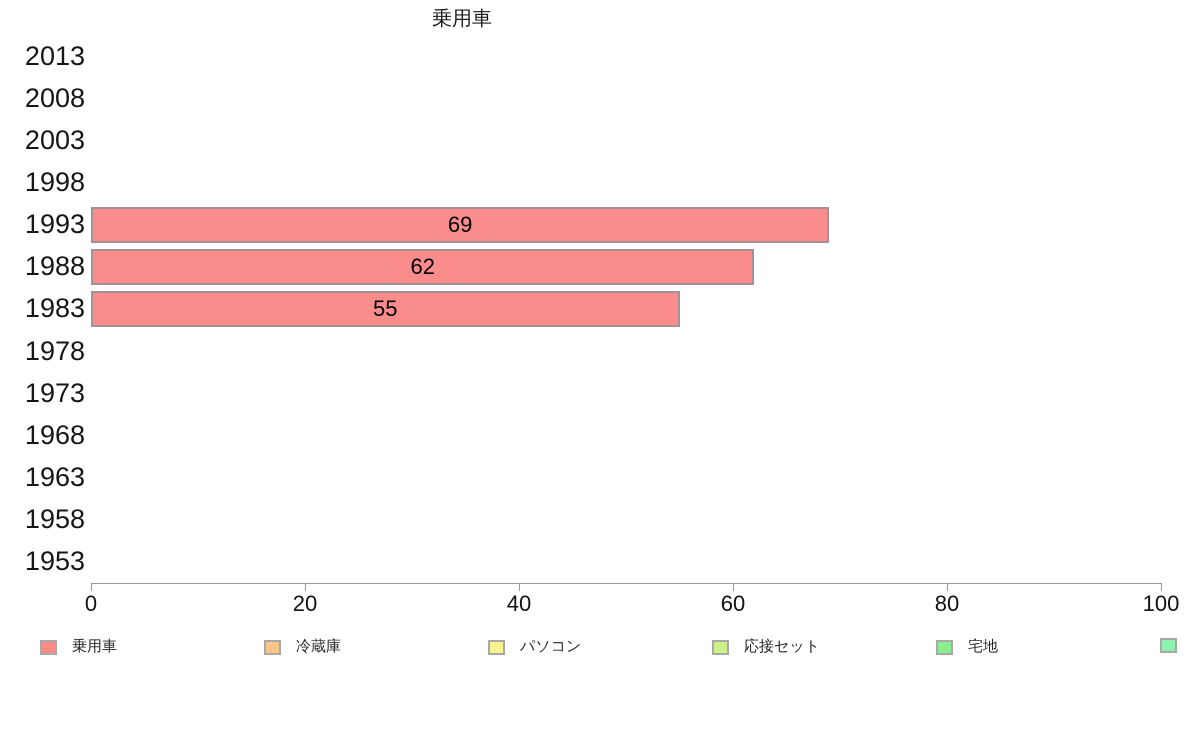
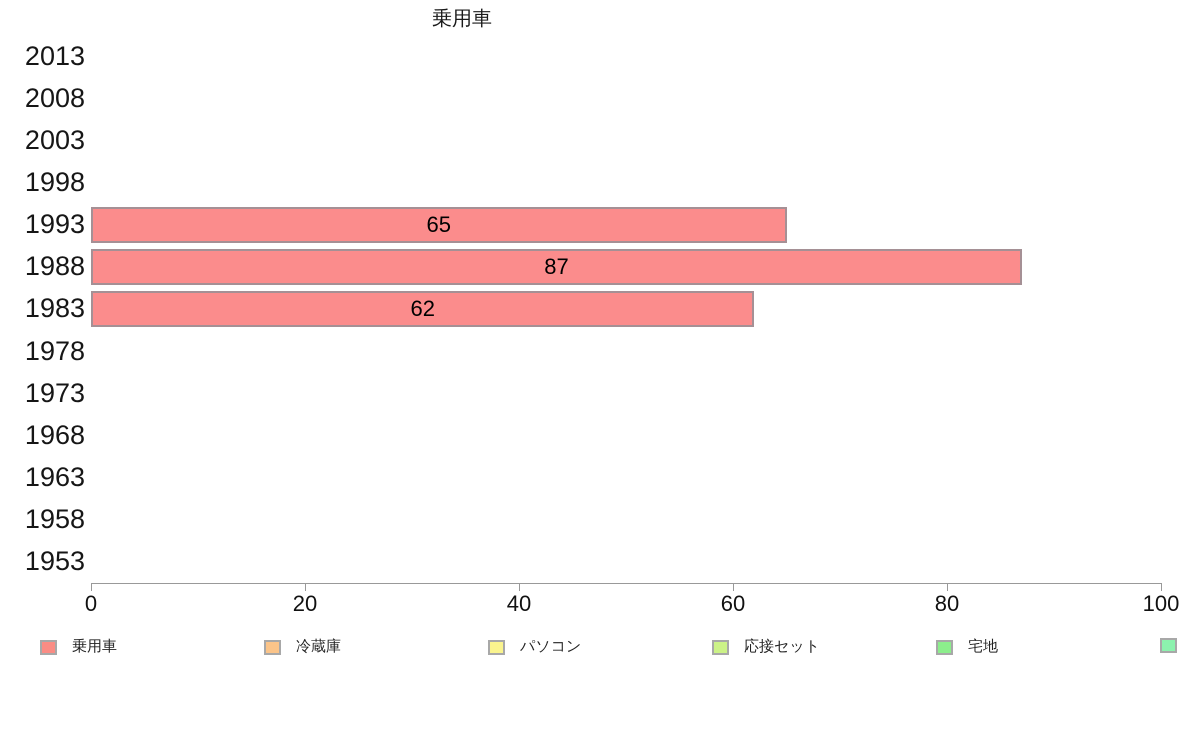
1993: 69 -> 65
1988: 62 -> 87
1983: 55 -> 62
